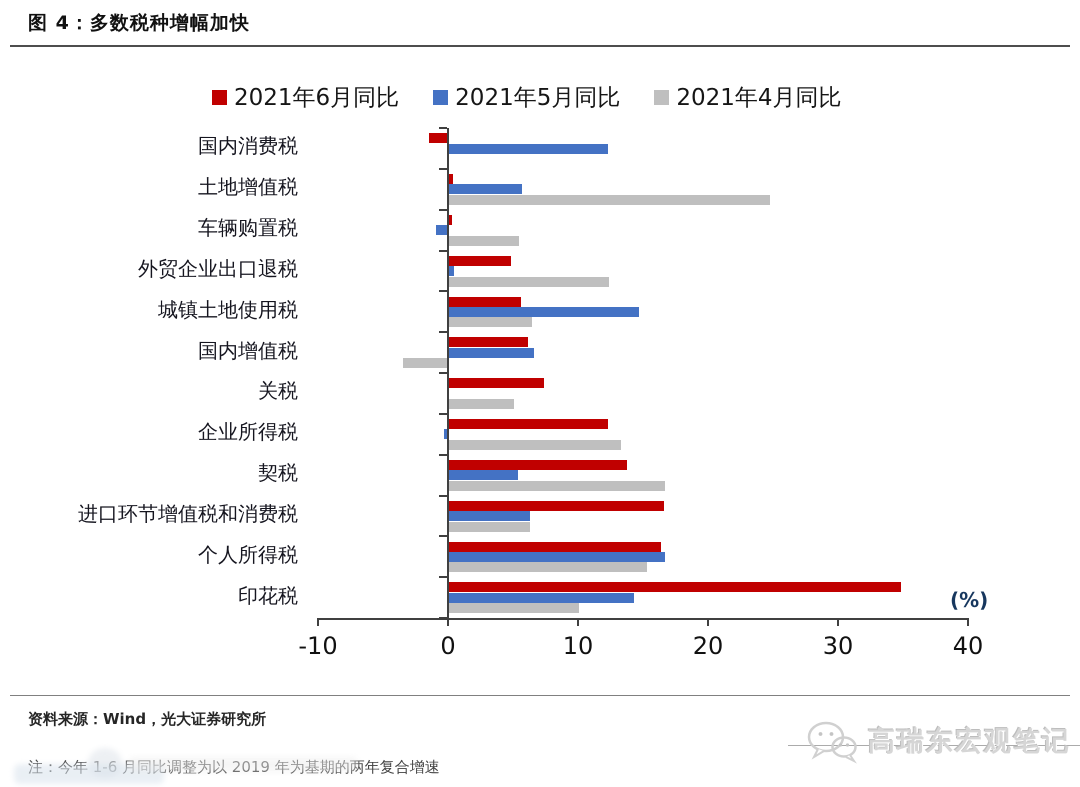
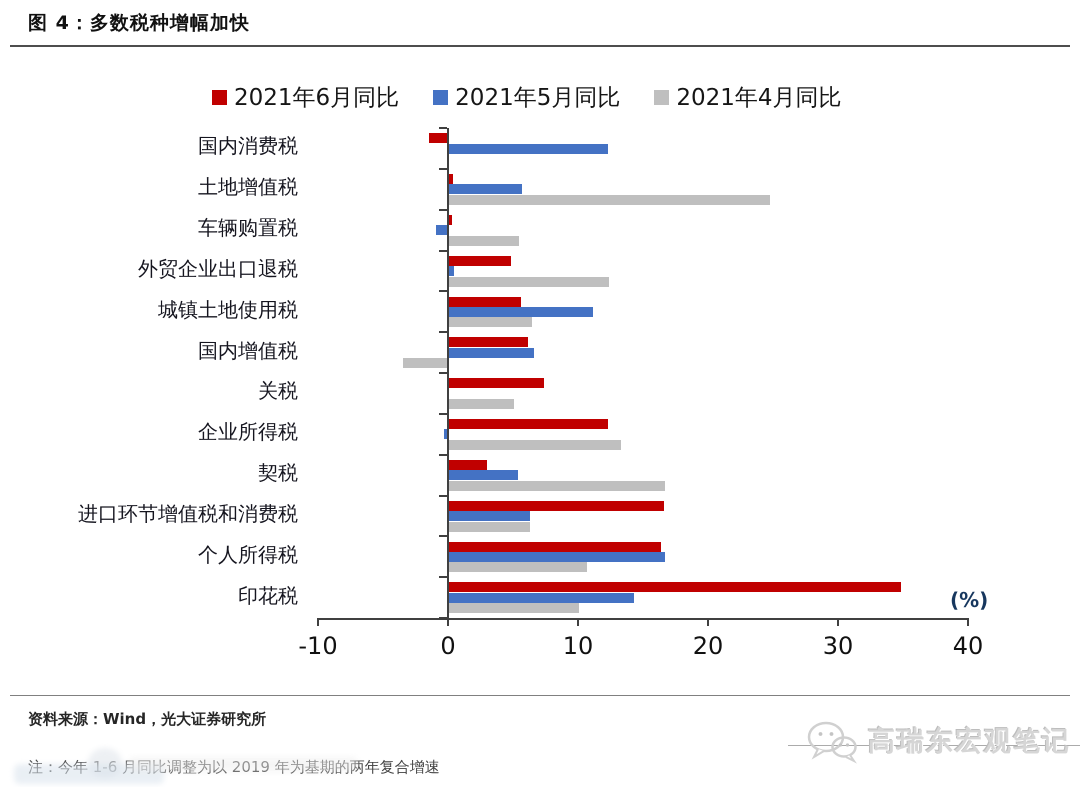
2021年5月同比/城镇土地使用税: 14.6 -> 11.1
2021年6月同比/契税: 13.7 -> 2.9
2021年4月同比/个人所得税: 15.2 -> 10.6
